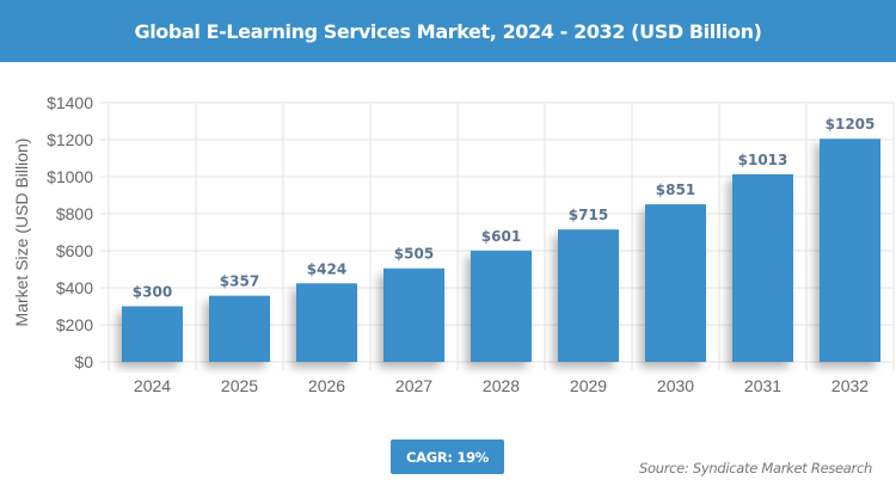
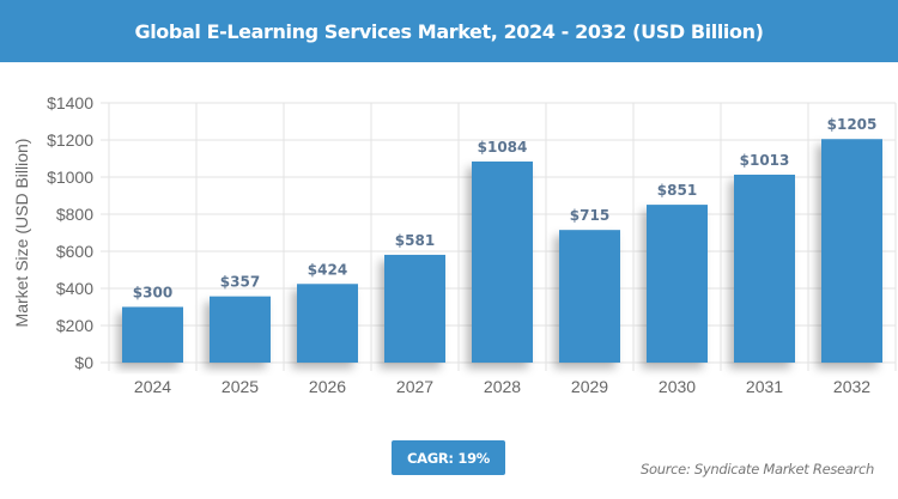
2027: $505 -> $581
2028: $601 -> $1084
